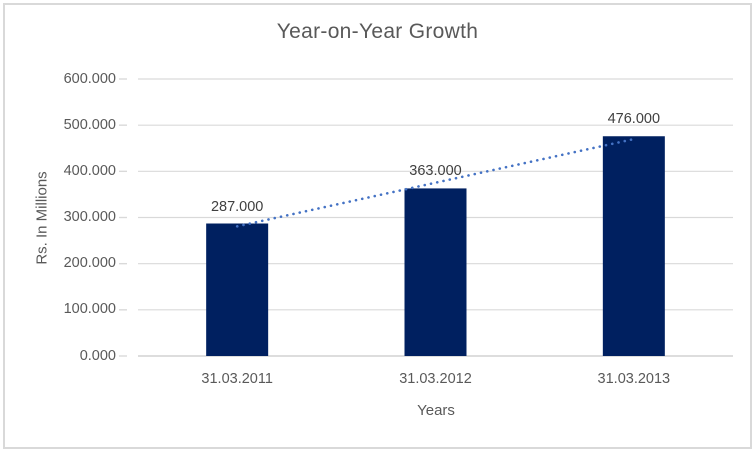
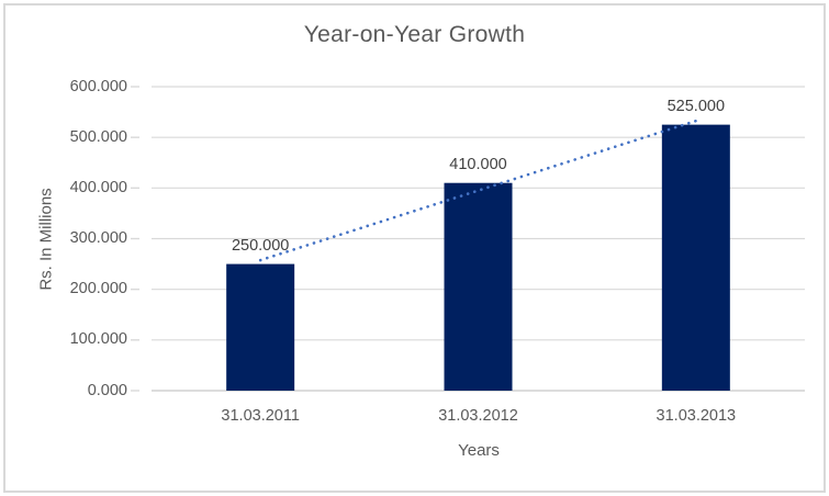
31.03.2011: 287.000 -> 250.000
31.03.2012: 363.000 -> 410.000
31.03.2013: 476.000 -> 525.000
